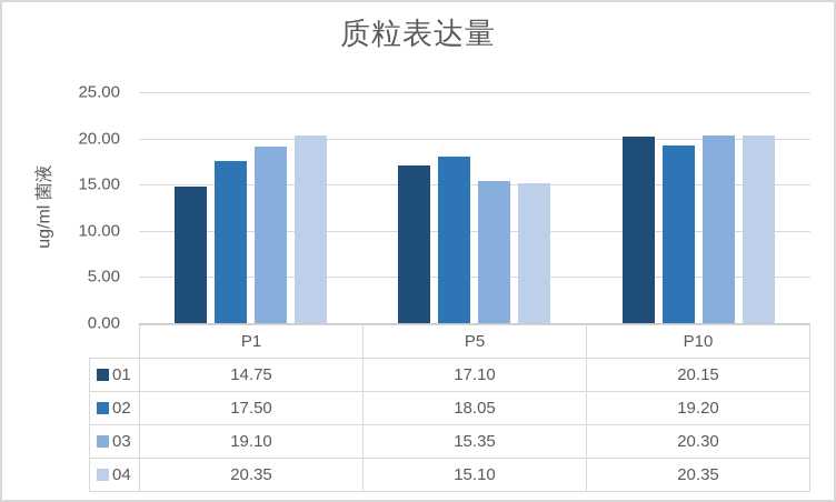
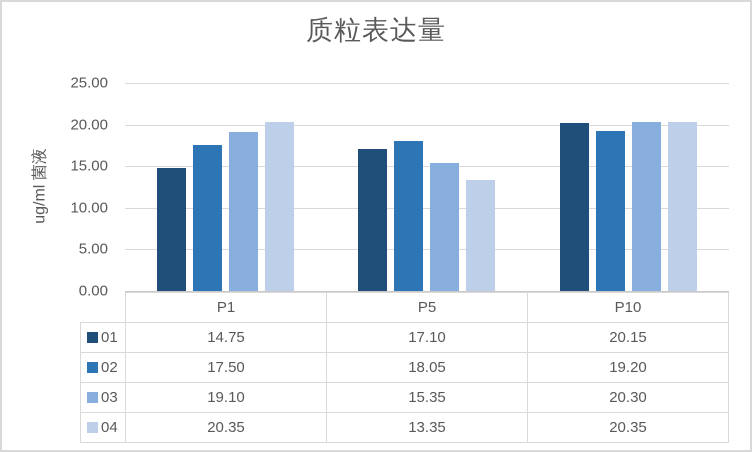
04/P5: 15.10 -> 13.35
